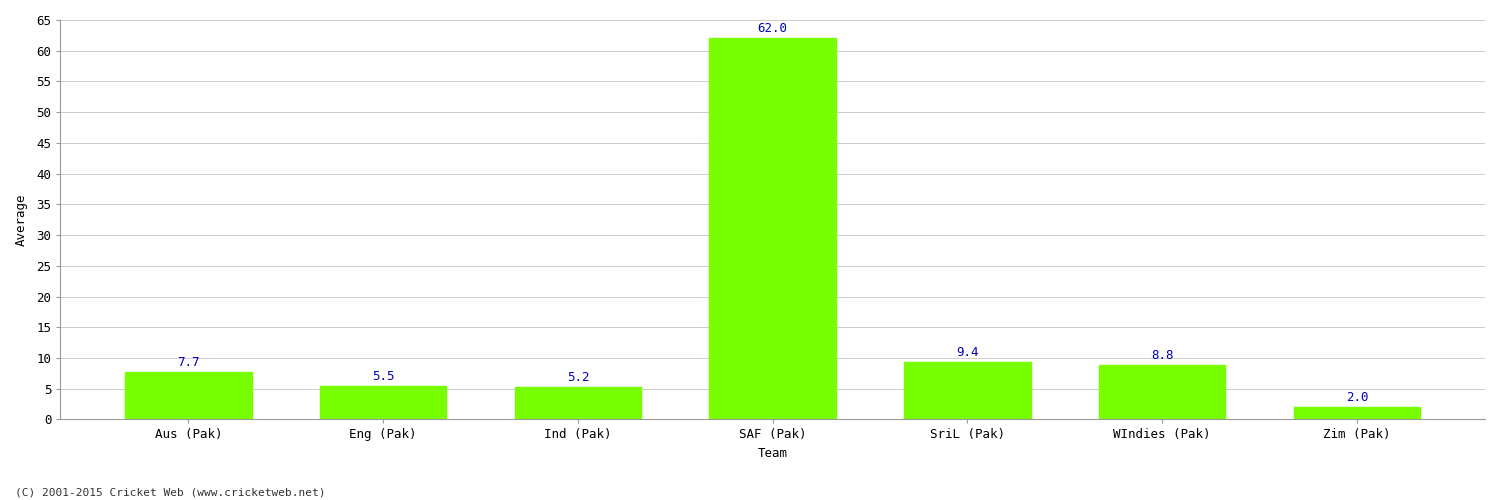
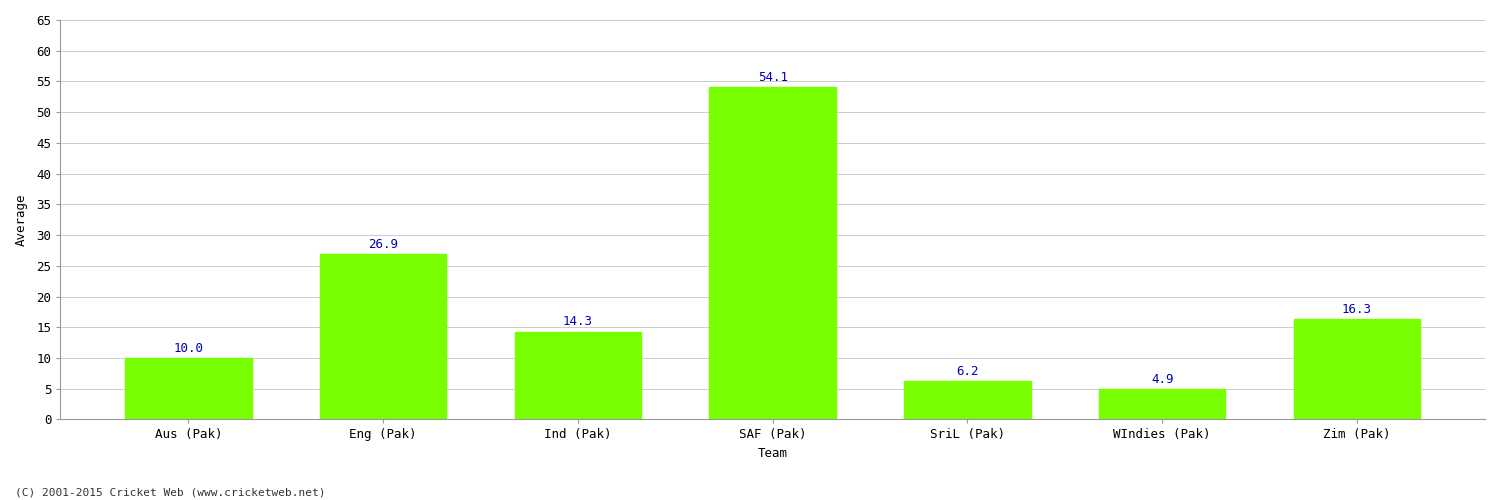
Aus (Pak): 7.7 -> 10.0
Eng (Pak): 5.5 -> 26.9
Ind (Pak): 5.2 -> 14.3
SAF (Pak): 62.0 -> 54.1
SriL (Pak): 9.4 -> 6.2
WIndies (Pak): 8.8 -> 4.9
Zim (Pak): 2.0 -> 16.3
